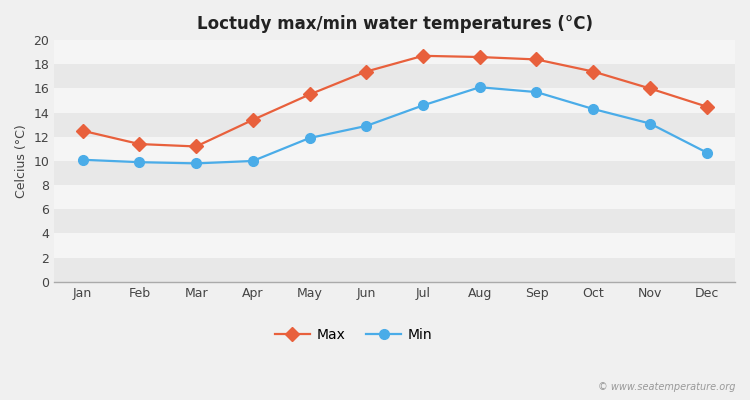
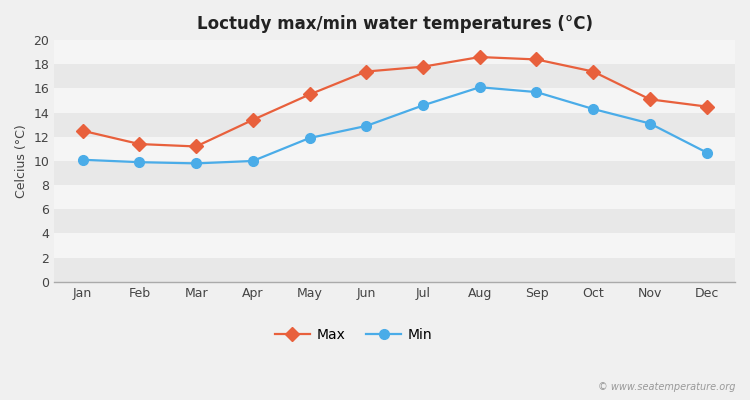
Max/Jul: 18.7 -> 17.8
Max/Nov: 16.0 -> 15.1
